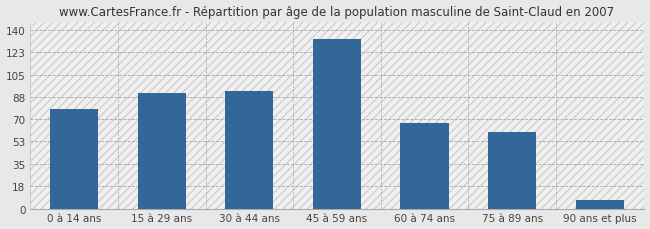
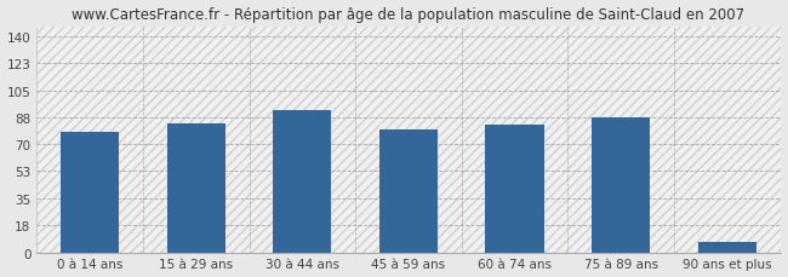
15 à 29 ans: 91 -> 84
45 à 59 ans: 133 -> 80
60 à 74 ans: 67 -> 83
75 à 89 ans: 60 -> 88
